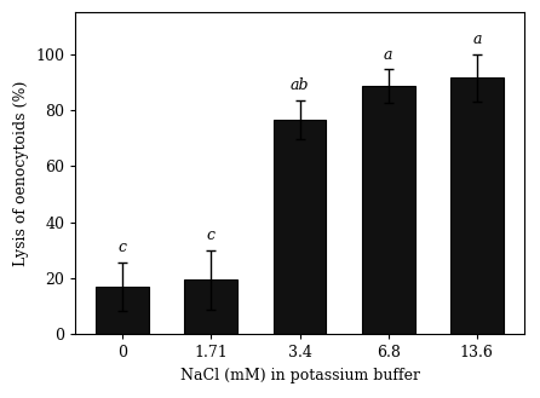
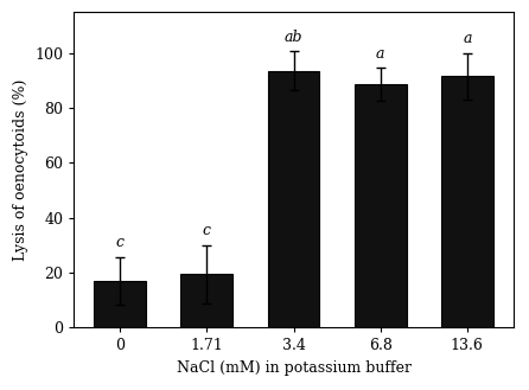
3.4: 76.5 -> 93.5
